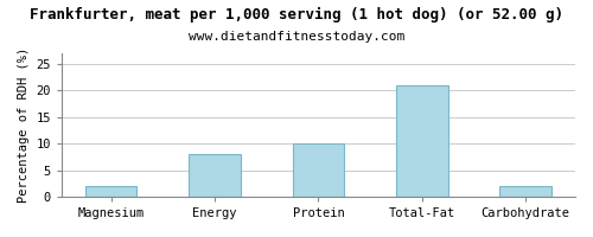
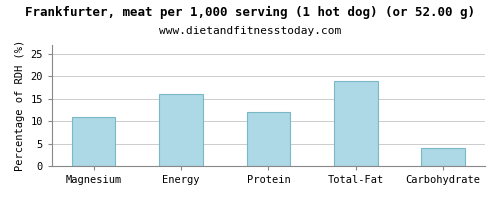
Magnesium: 2 -> 11
Energy: 8 -> 16
Protein: 10 -> 12
Total-Fat: 21 -> 19
Carbohydrate: 2 -> 4
